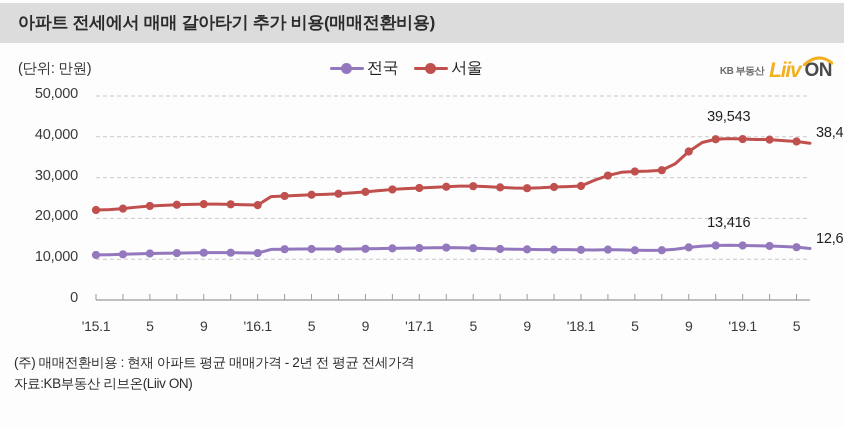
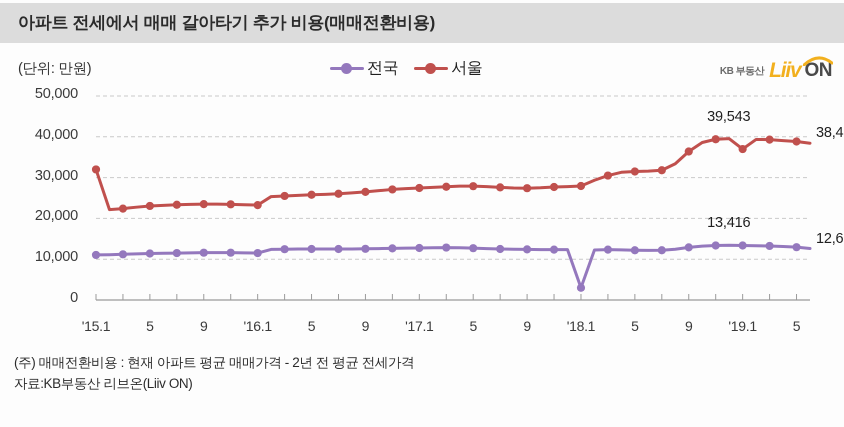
서울/'15.1: 22000 -> 32000
전국/'18.1: 12000 -> 3000
서울/'19.1: 39000 -> 37000
